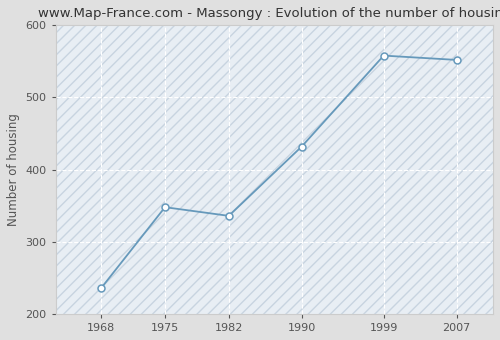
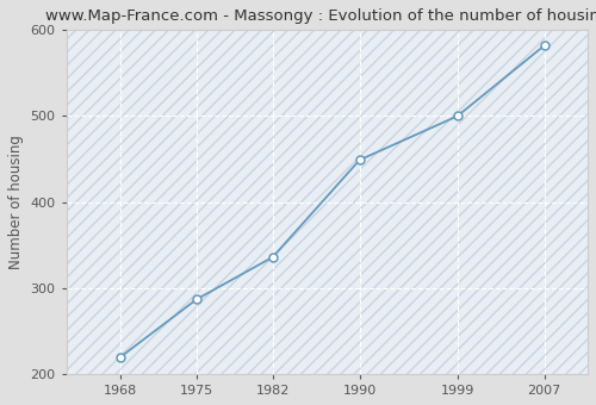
1968: 236 -> 220
1975: 348 -> 287
1990: 432 -> 449
1999: 558 -> 500
2007: 552 -> 582
